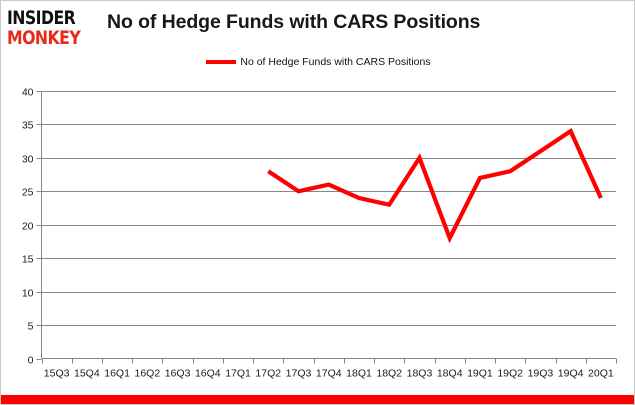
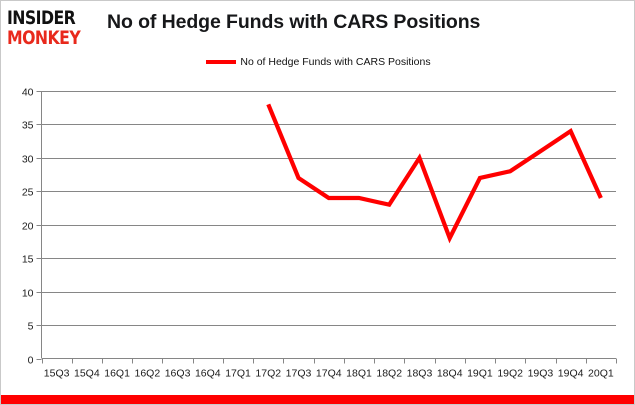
17Q2: 28 -> 38
17Q3: 25 -> 27
17Q4: 26 -> 24
